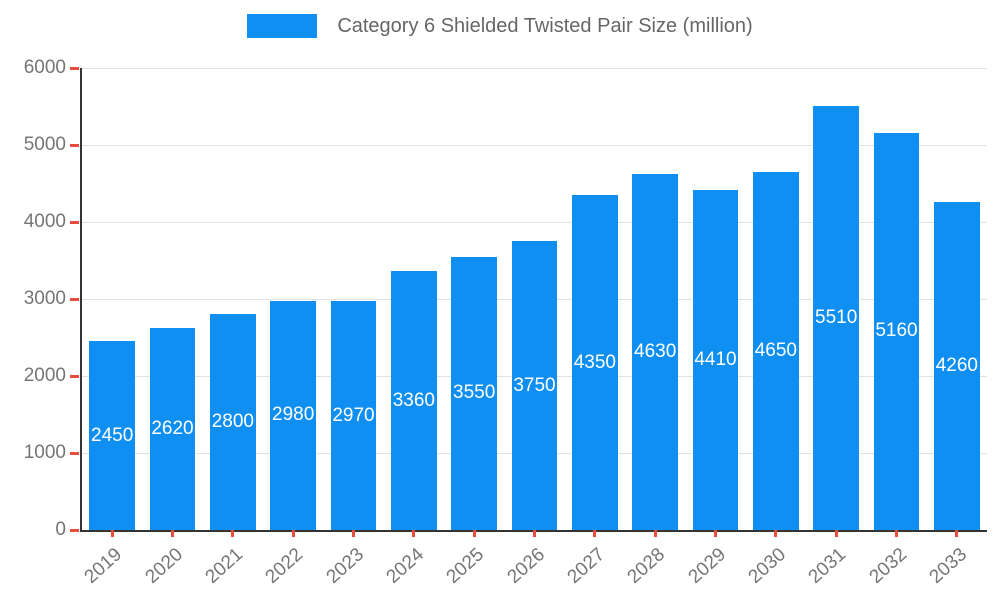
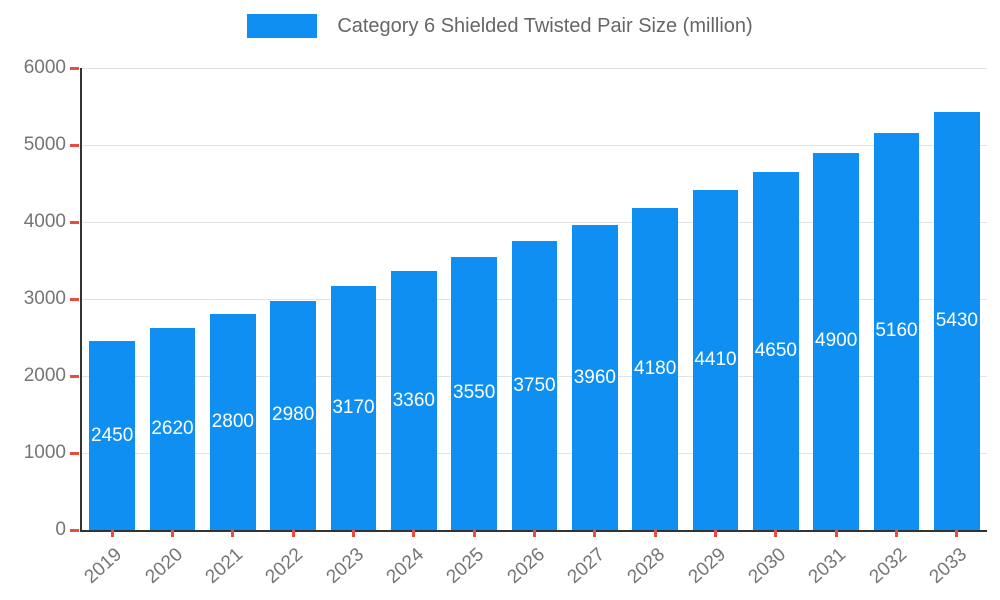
2023: 2970 -> 3170
2027: 4350 -> 3960
2028: 4630 -> 4180
2031: 5510 -> 4900
2033: 4260 -> 5430
